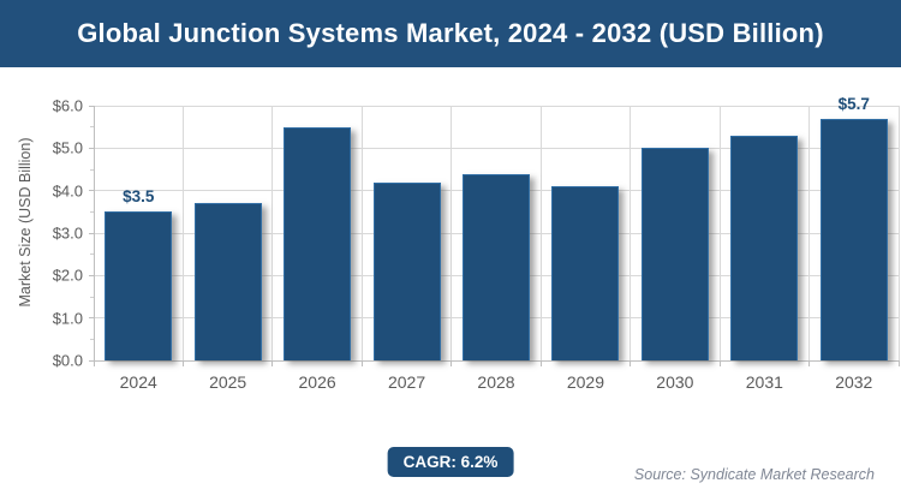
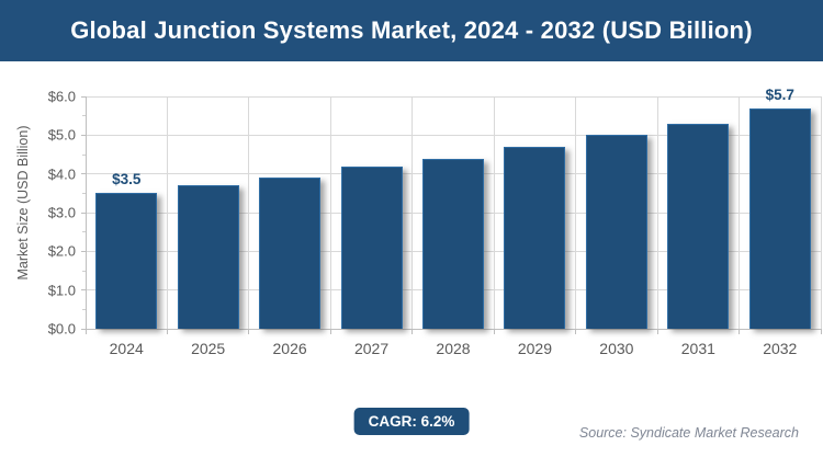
2026: $5.5 -> $3.9
2029: $4.1 -> $4.7
